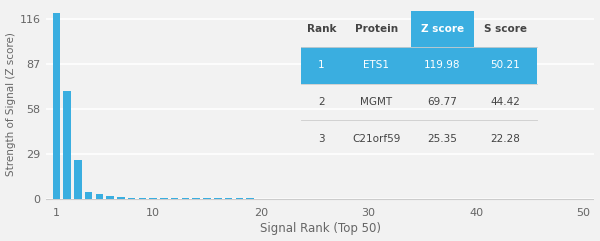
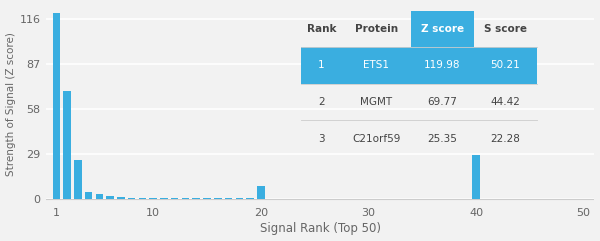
20: 0 -> 8
40: 0 -> 28
